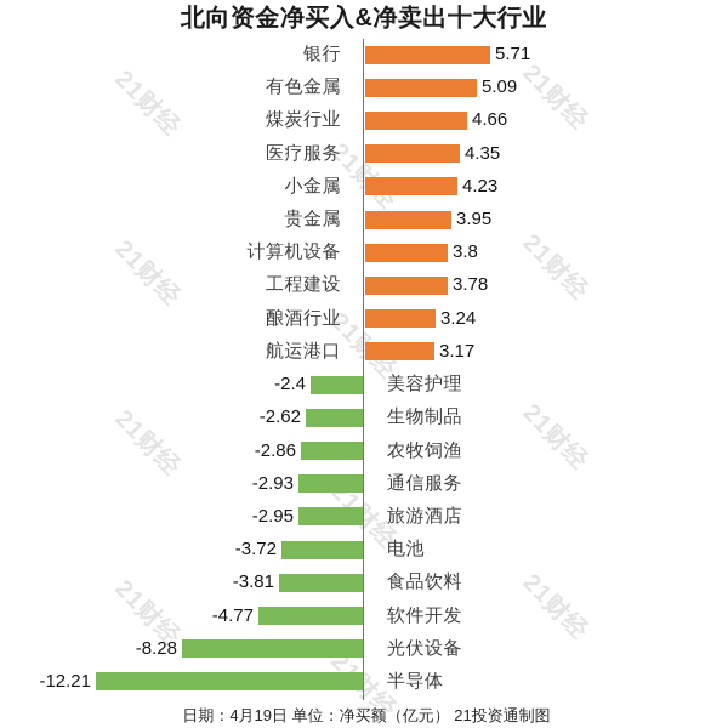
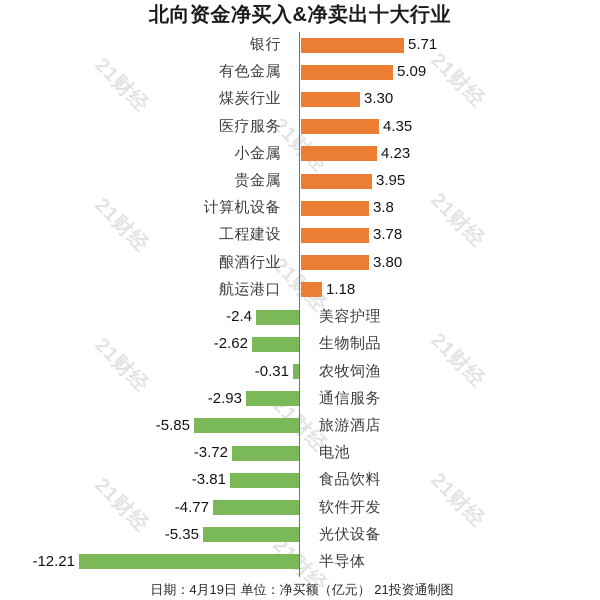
煤炭行业: 4.66 -> 3.30
酿酒行业: 3.24 -> 3.80
航运港口: 3.17 -> 1.18
农牧饲渔: -2.86 -> -0.31
旅游酒店: -2.95 -> -5.85
光伏设备: -8.28 -> -5.35
